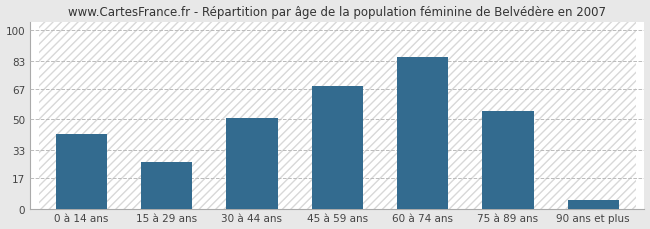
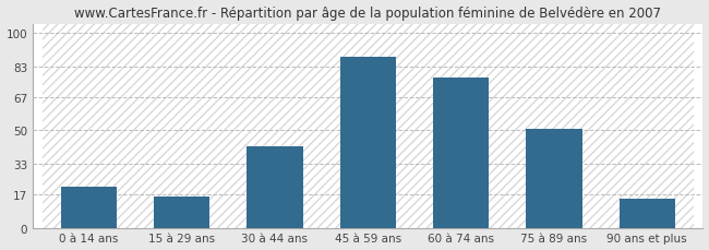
0 à 14 ans: 42 -> 21
15 à 29 ans: 26 -> 16
30 à 44 ans: 51 -> 42
45 à 59 ans: 69 -> 88
60 à 74 ans: 85 -> 77
75 à 89 ans: 55 -> 51
90 ans et plus: 5 -> 15
